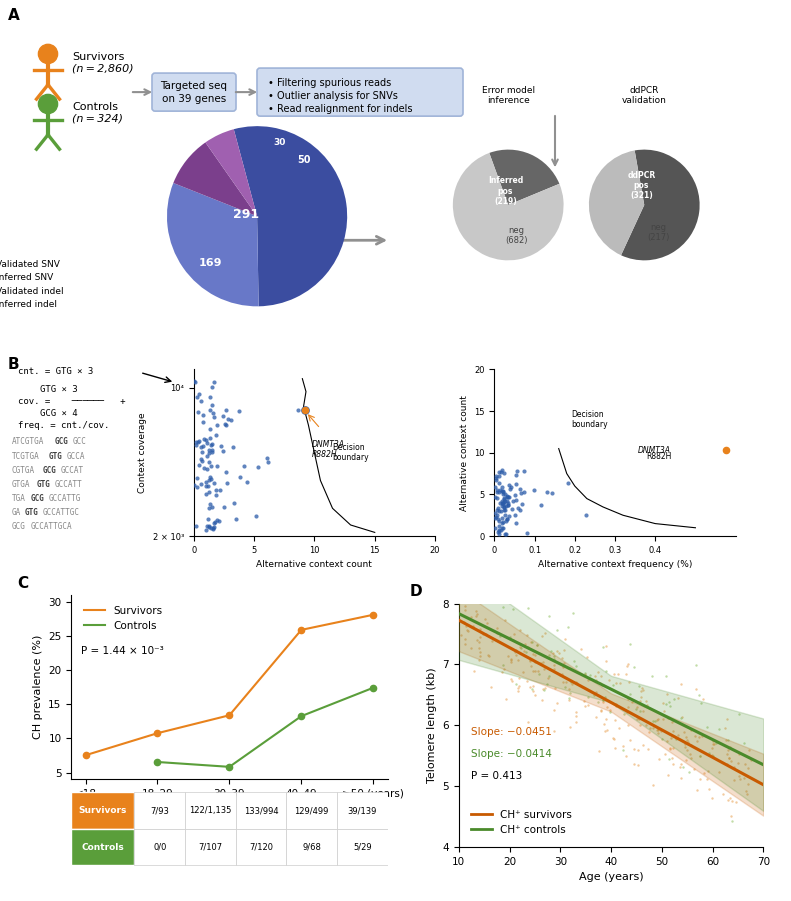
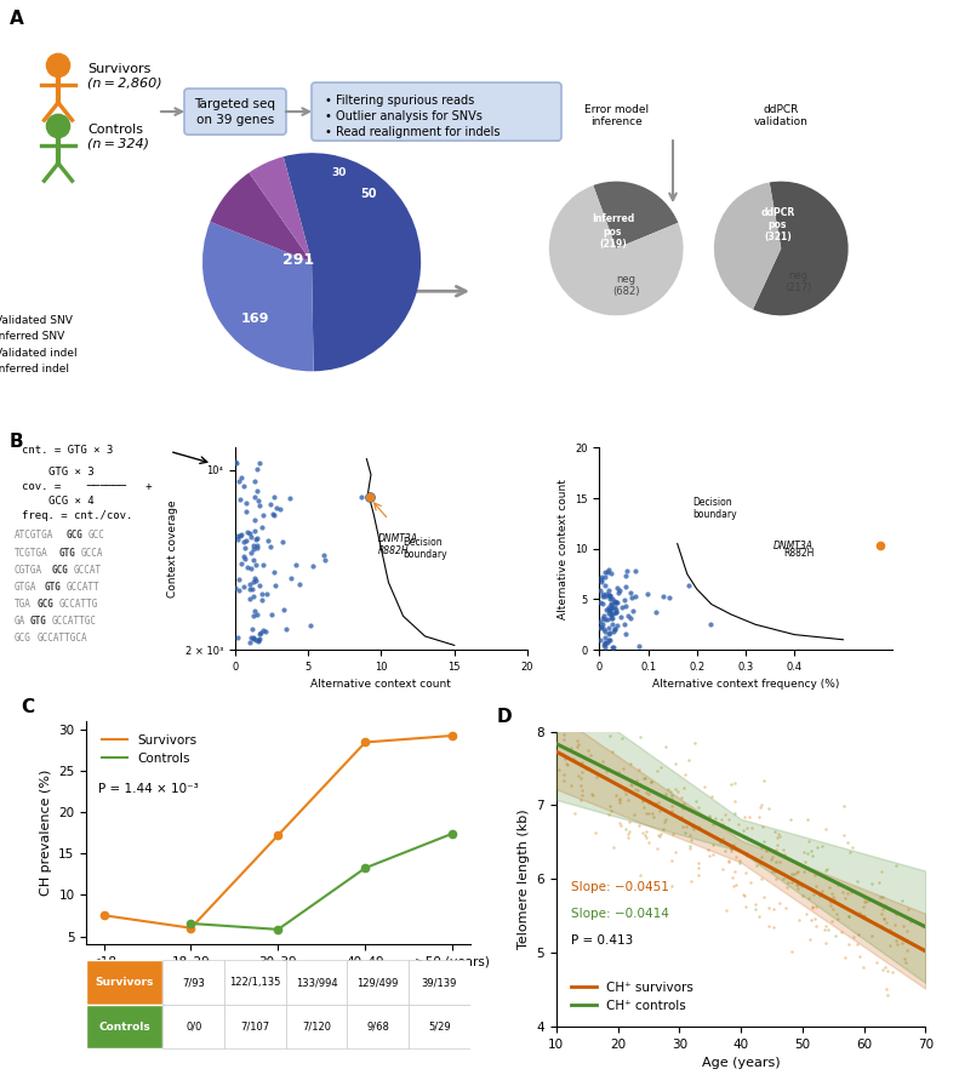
Survivors/18–29: 10.8 -> 6.0
Survivors/30–39: 13.4 -> 17.2
Survivors/40–49: 25.9 -> 28.4
Survivors/≥50 (years): 28.1 -> 29.2
